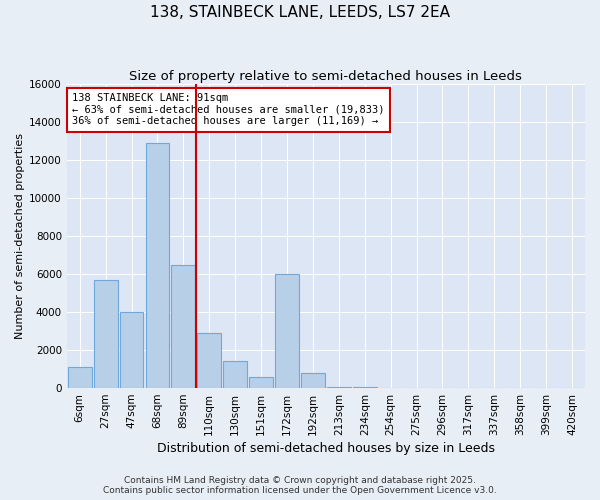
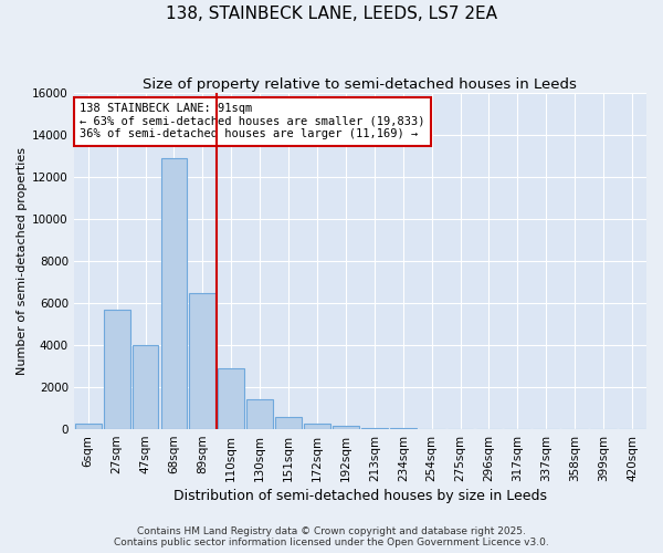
6sqm: 1100 -> 300
172sqm: 6000 -> 300
192sqm: 800 -> 200
